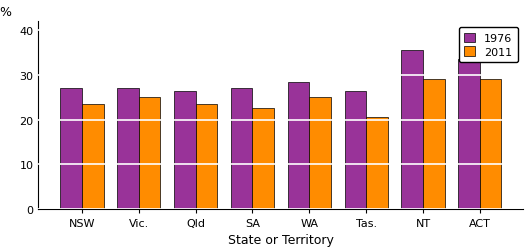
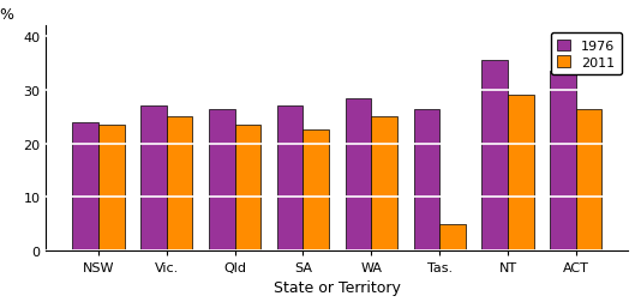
1976/NSW: 27.0 -> 24.0
2011/Tas.: 20.5 -> 5.0
2011/ACT: 29.0 -> 26.5
